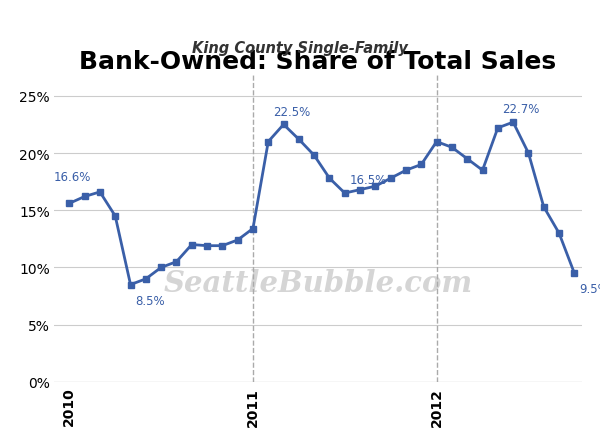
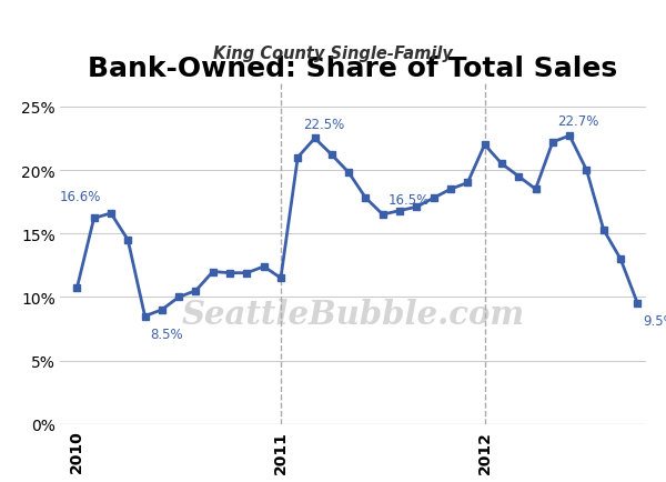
2010: 15.6% -> 10.7%
2011: 13.4% -> 11.5%
2012: 21.0% -> 22.0%
